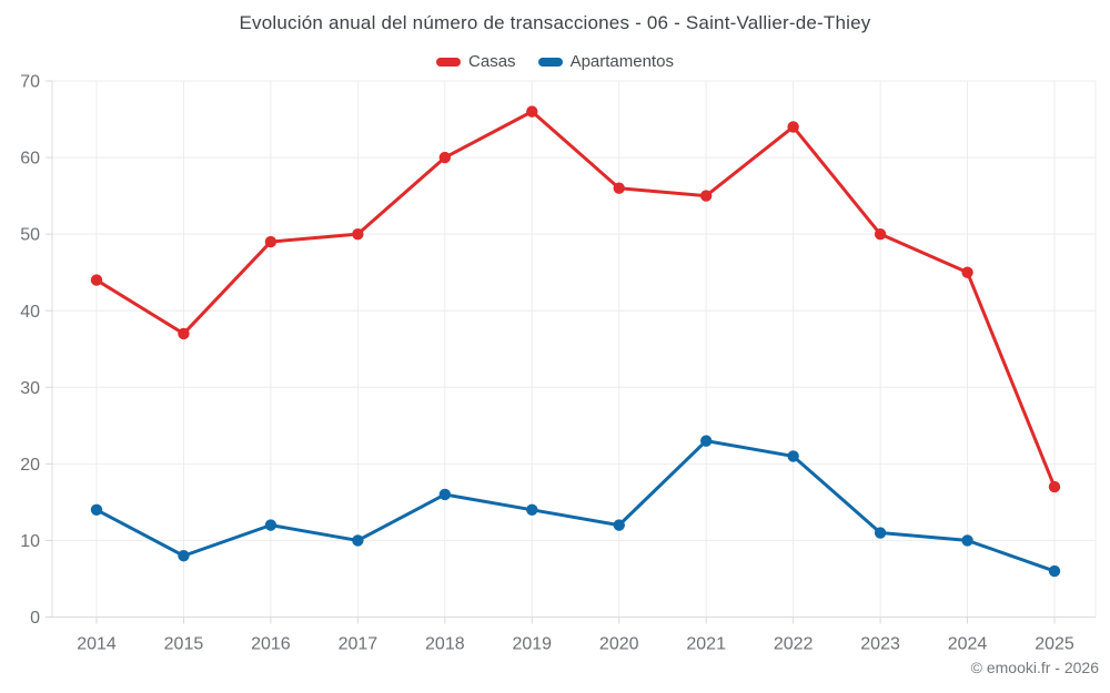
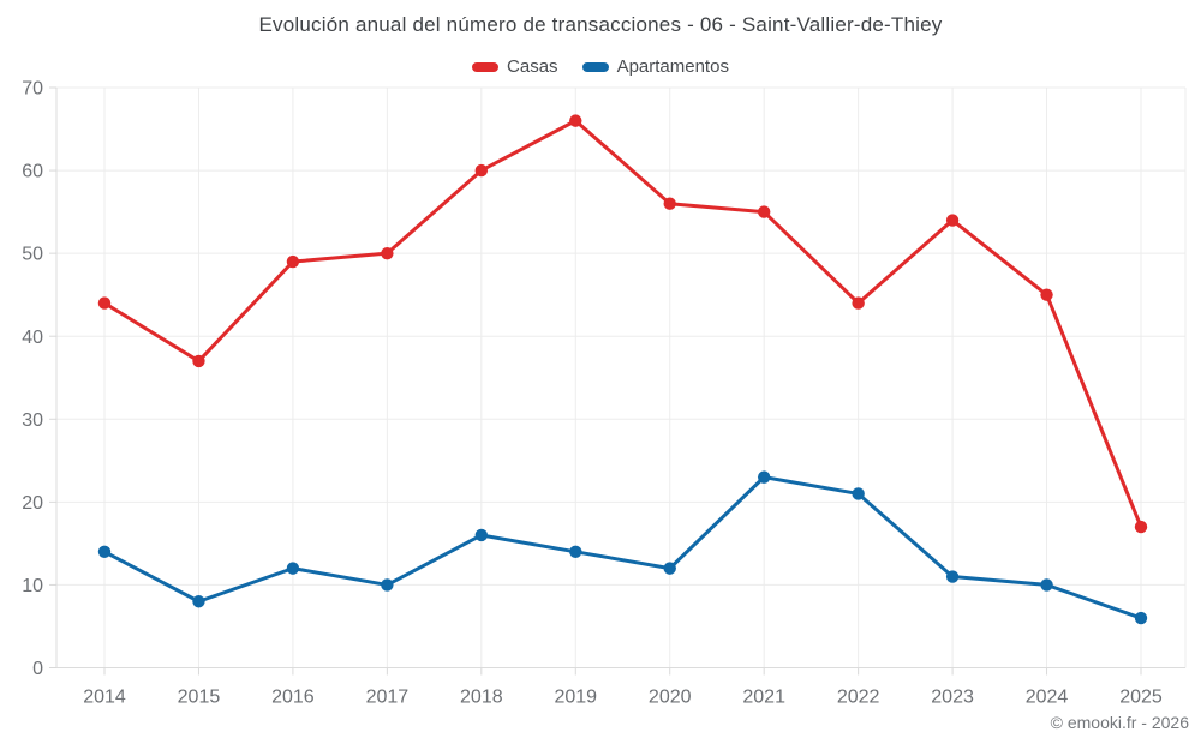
Casas/2022: 64 -> 44
Casas/2023: 50 -> 54
